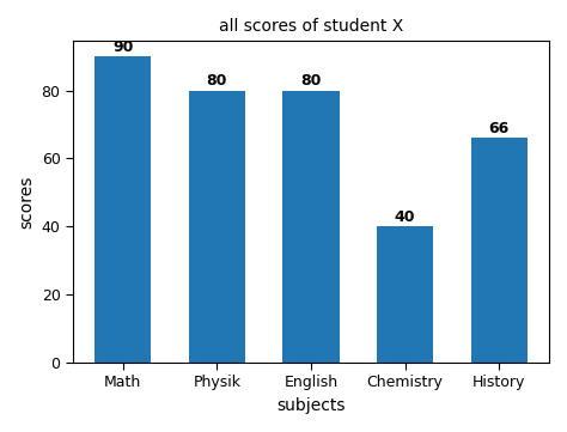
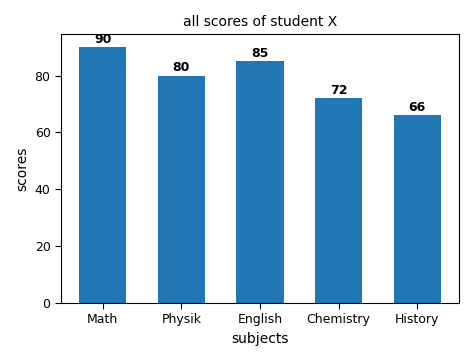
English: 80 -> 85
Chemistry: 40 -> 72
